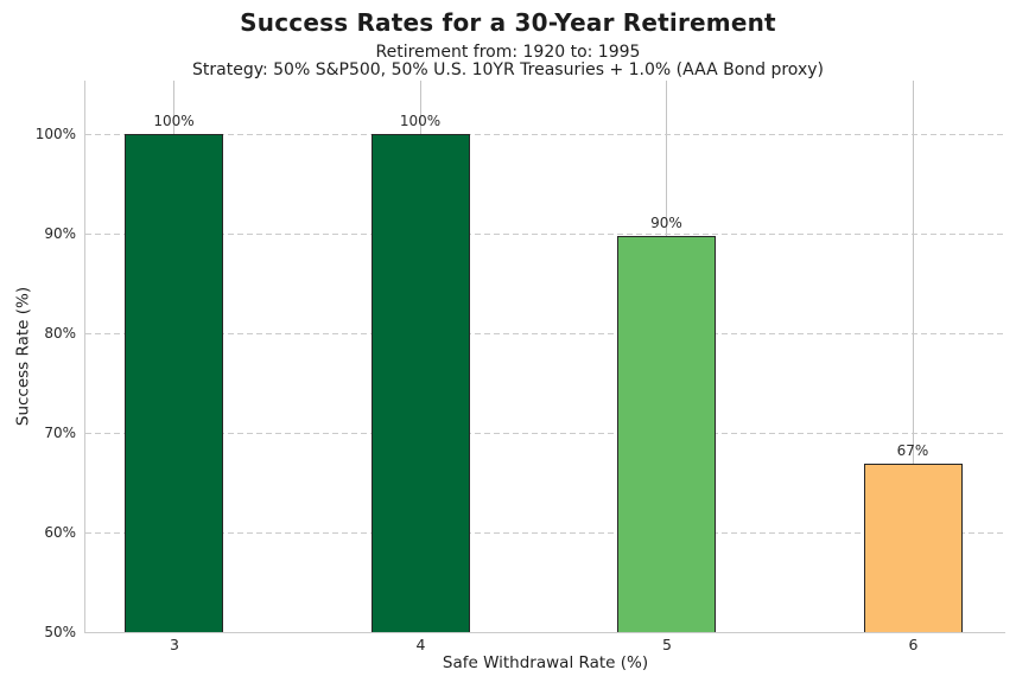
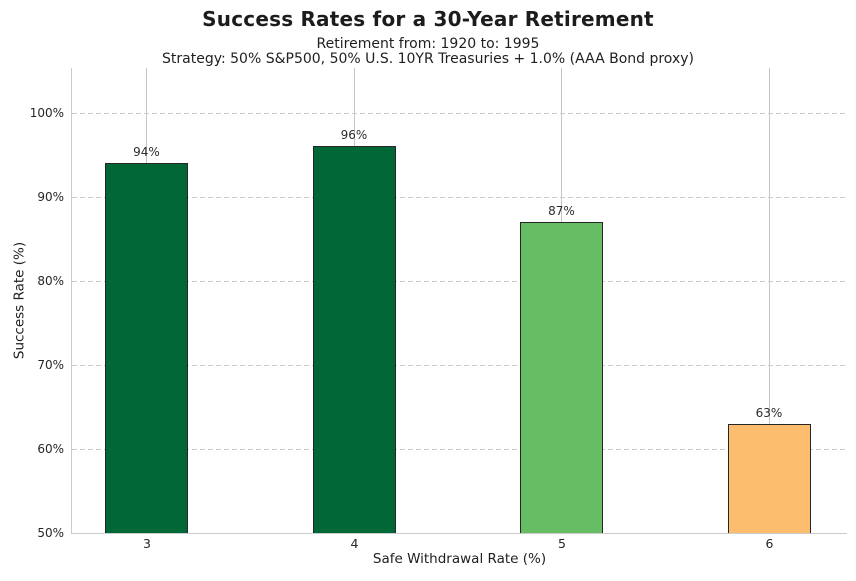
3: 100% -> 94%
4: 100% -> 96%
5: 90% -> 87%
6: 67% -> 63%
